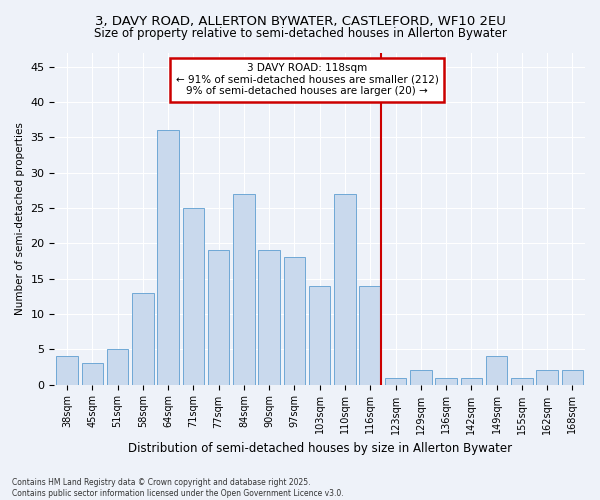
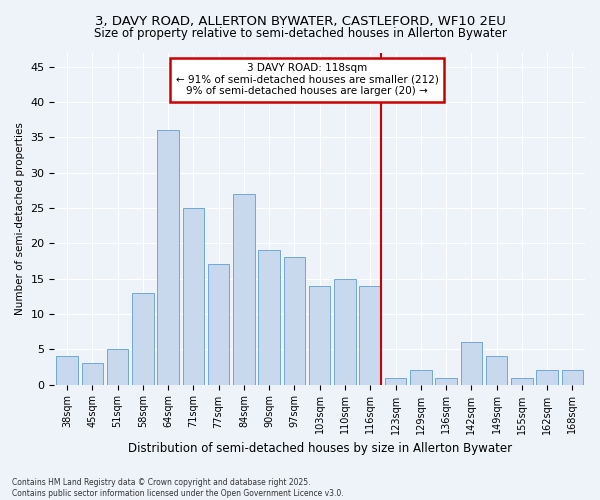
77sqm: 19 -> 17
110sqm: 27 -> 15
142sqm: 1 -> 6
